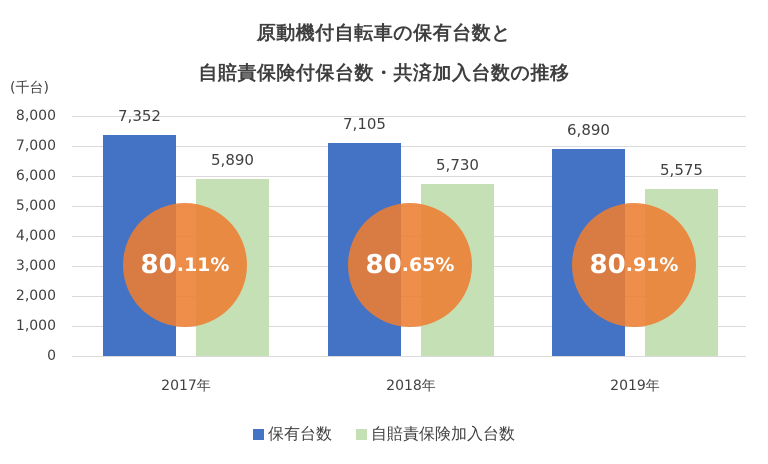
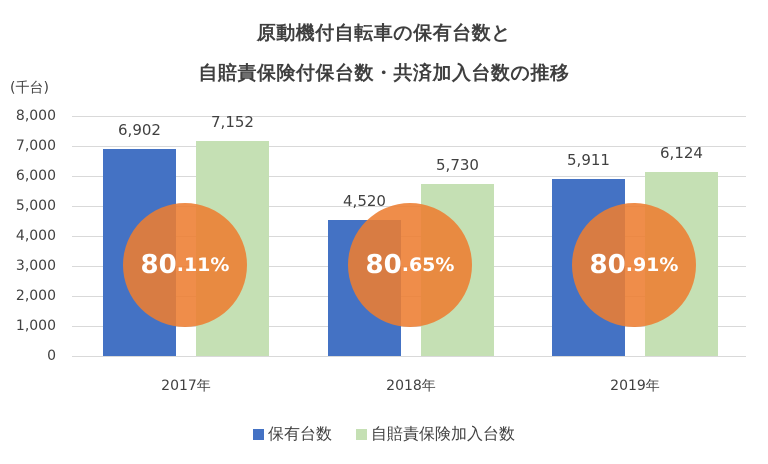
保有台数/2017年: 7,352 -> 6,902
自賠責保険加入台数/2017年: 5,890 -> 7,152
保有台数/2018年: 7,105 -> 4,520
保有台数/2019年: 6,890 -> 5,911
自賠責保険加入台数/2019年: 5,575 -> 6,124
